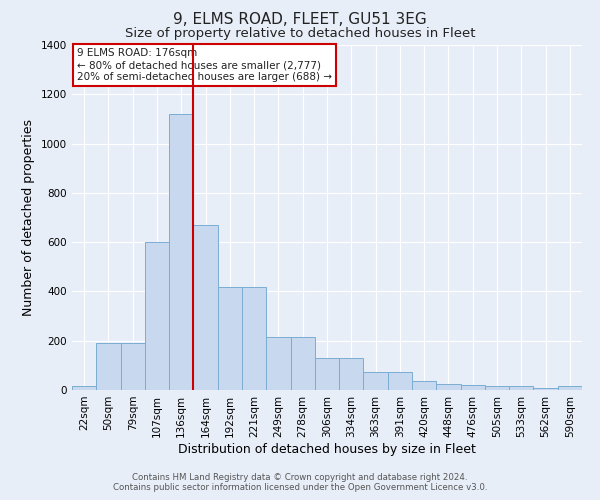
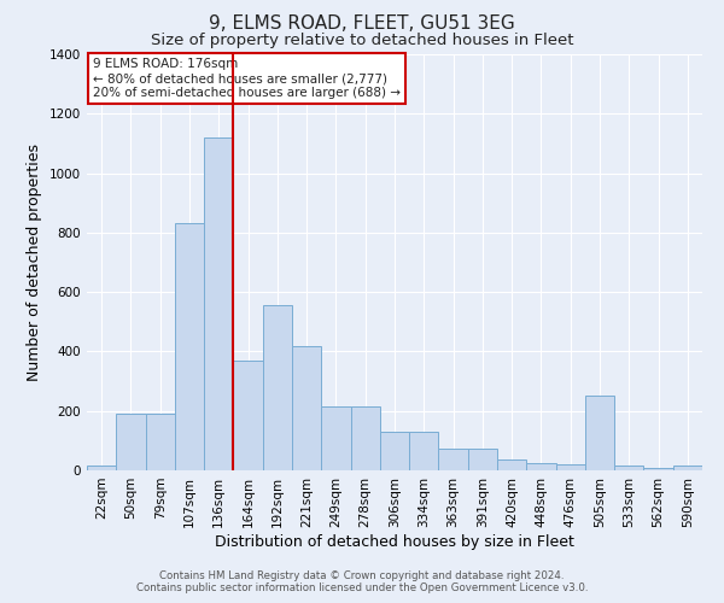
107sqm: 600 -> 830
164sqm: 670 -> 370
192sqm: 420 -> 555
505sqm: 15 -> 250
